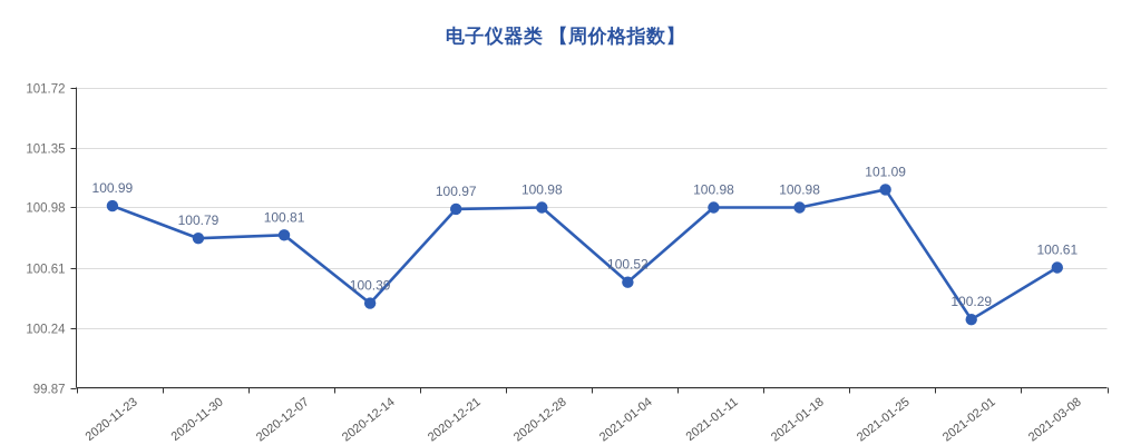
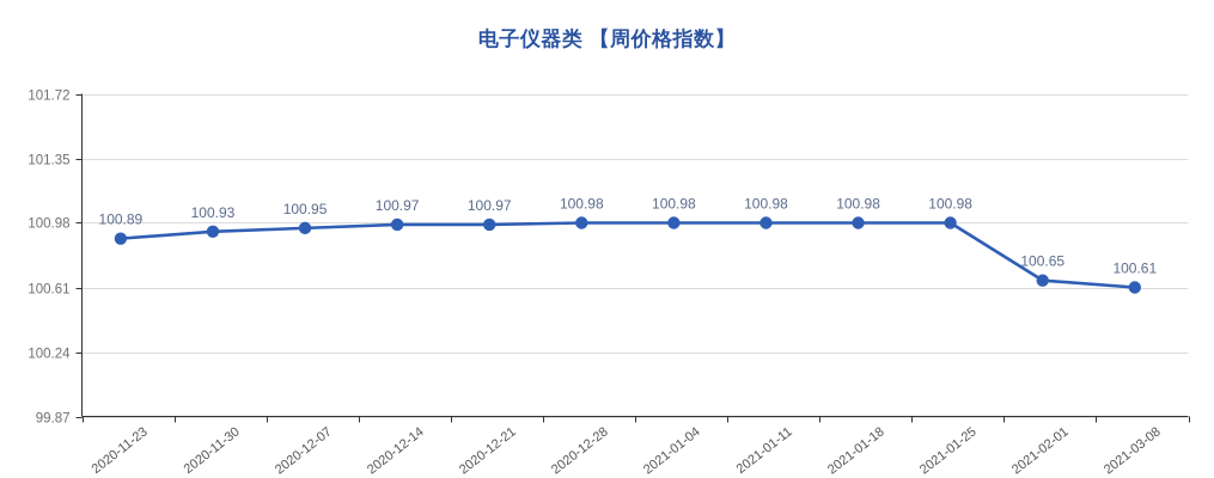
2020-11-23: 100.99 -> 100.89
2020-11-30: 100.79 -> 100.93
2020-12-07: 100.81 -> 100.95
2020-12-14: 100.39 -> 100.97
2021-01-04: 100.52 -> 100.98
2021-01-25: 101.09 -> 100.98
2021-02-01: 100.29 -> 100.65
